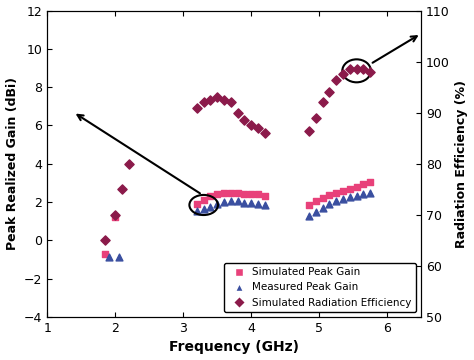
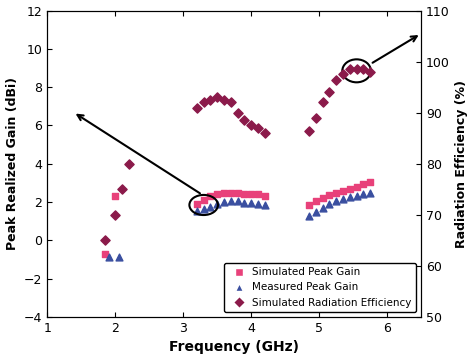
Simulated Peak Gain/2: 1.2 -> 2.3
